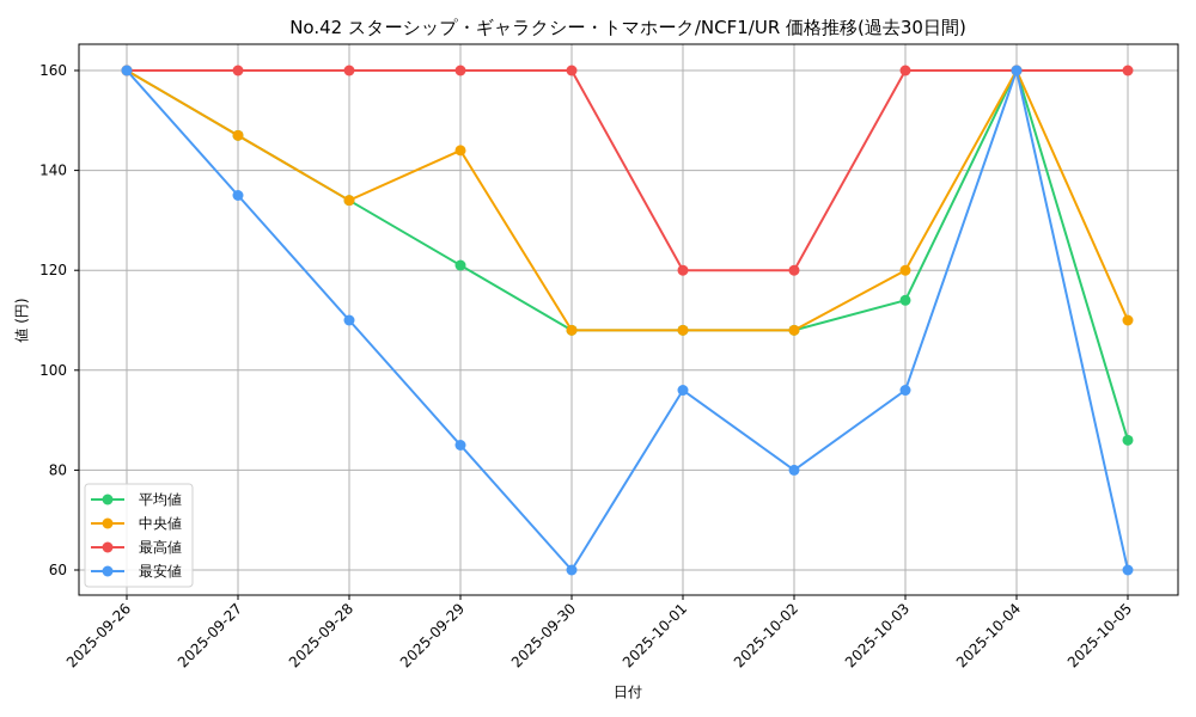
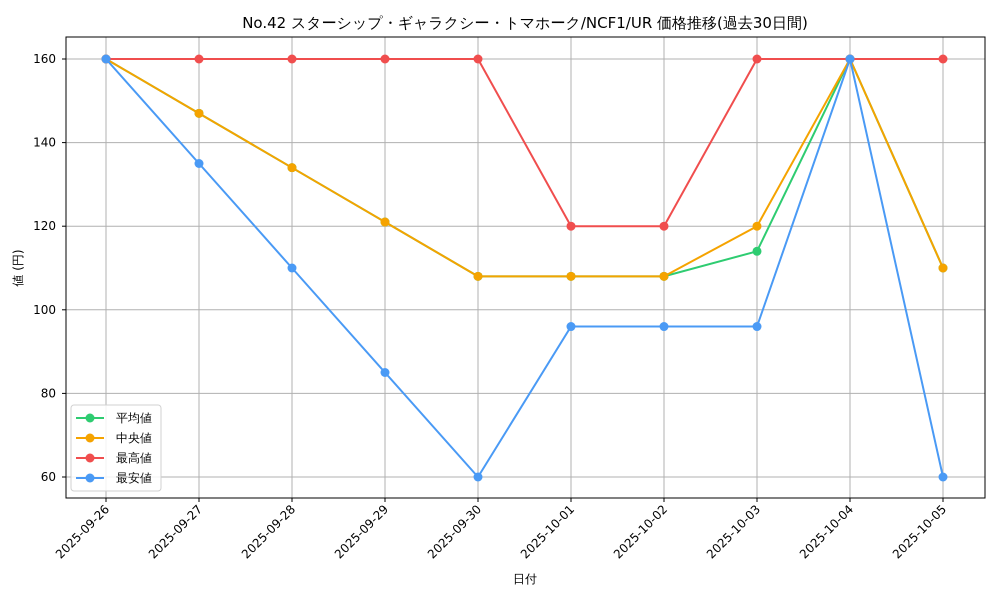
中央値/2025-09-29: 144 -> 121
最安値/2025-10-02: 80 -> 96
平均値/2025-10-05: 86 -> 110
